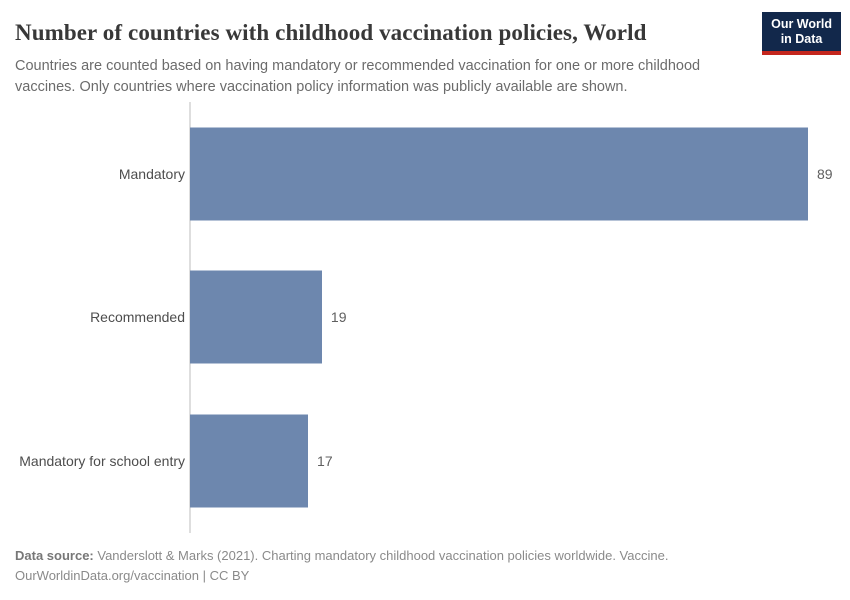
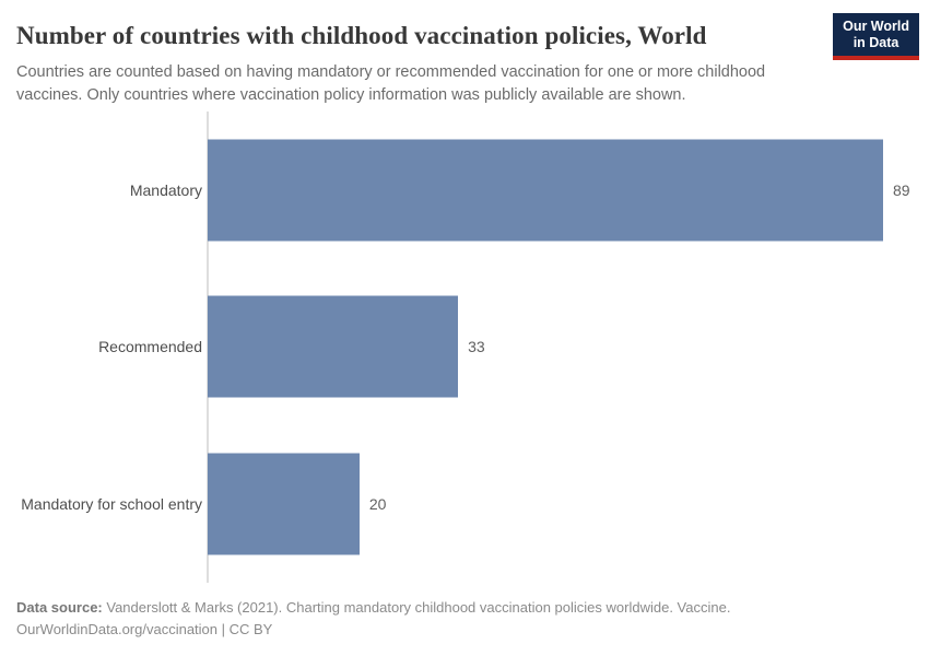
Recommended: 19 -> 33
Mandatory for school entry: 17 -> 20
